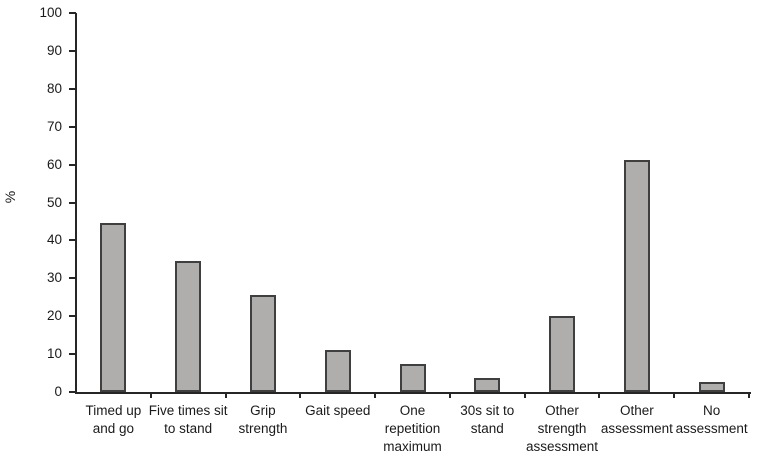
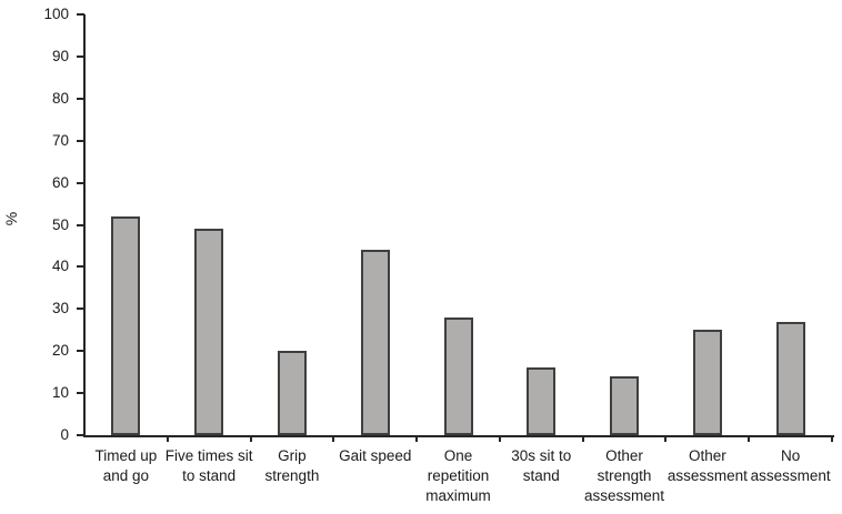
Timed up and go: 44 -> 52
Five times sit to stand: 34 -> 49
Grip strength: 26 -> 20
Gait speed: 11 -> 44
One repetition maximum: 7 -> 28
30s sit to stand: 4 -> 16
Other strength assessment: 20 -> 14
Other assessment: 61 -> 25
No assessment: 3 -> 27
